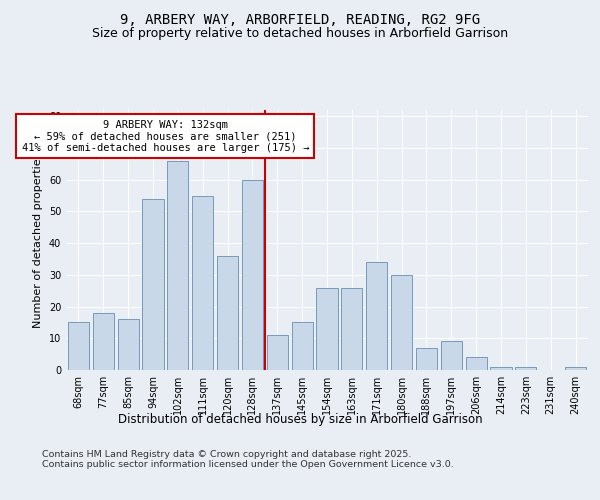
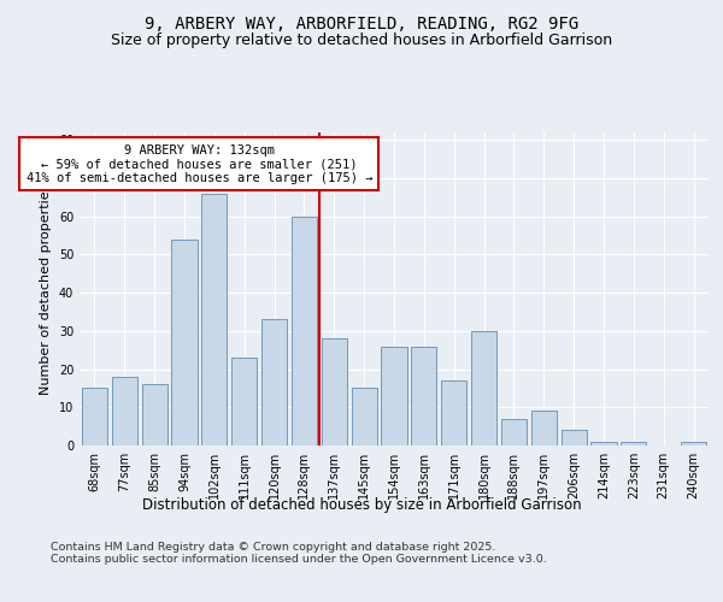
111sqm: 55 -> 23
120sqm: 36 -> 33
137sqm: 11 -> 28
171sqm: 34 -> 17
